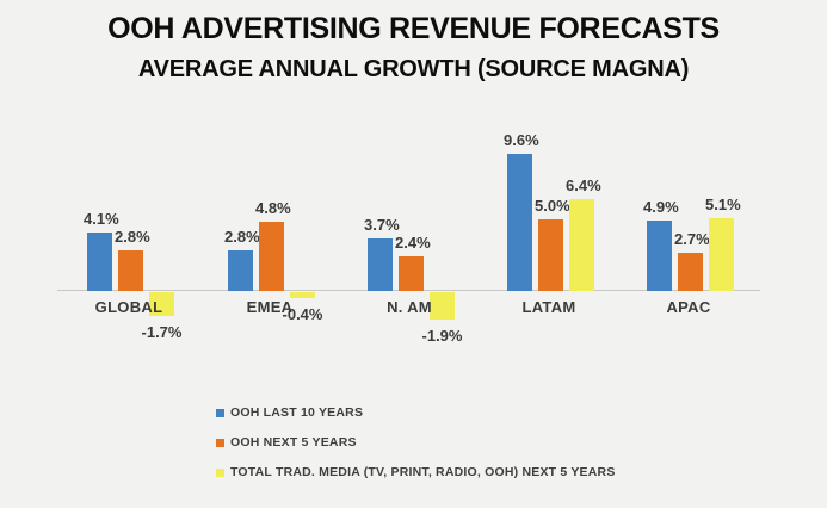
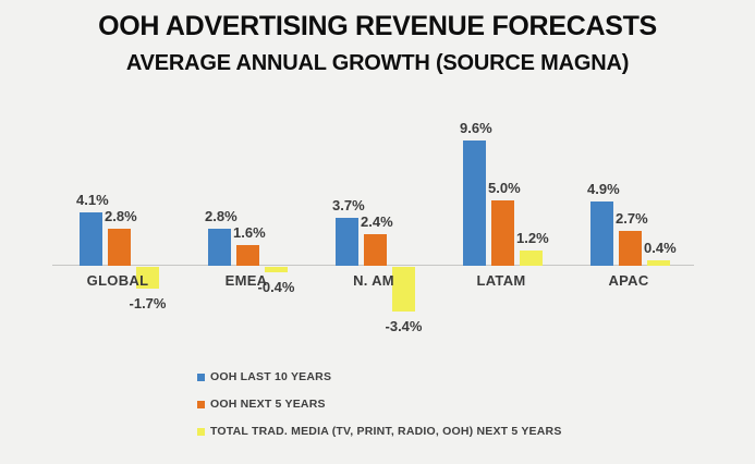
OOH NEXT 5 YEARS/EMEA: 4.8% -> 1.6%
TOTAL TRAD. MEDIA (TV, PRINT, RADIO, OOH) NEXT 5 YEARS/N. AM: -1.9% -> -3.4%
TOTAL TRAD. MEDIA (TV, PRINT, RADIO, OOH) NEXT 5 YEARS/LATAM: 6.4% -> 1.2%
TOTAL TRAD. MEDIA (TV, PRINT, RADIO, OOH) NEXT 5 YEARS/APAC: 5.1% -> 0.4%
